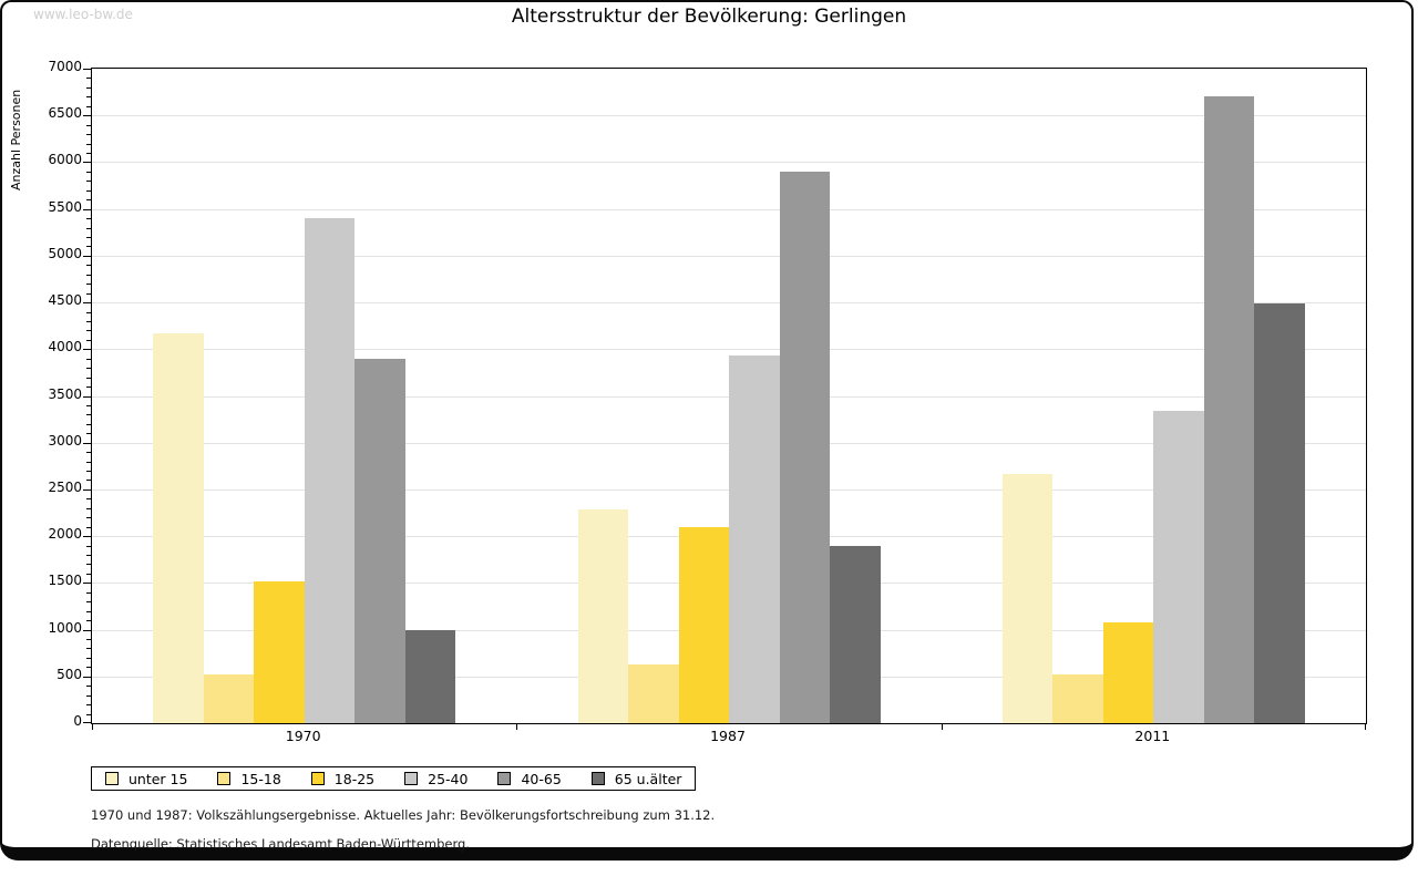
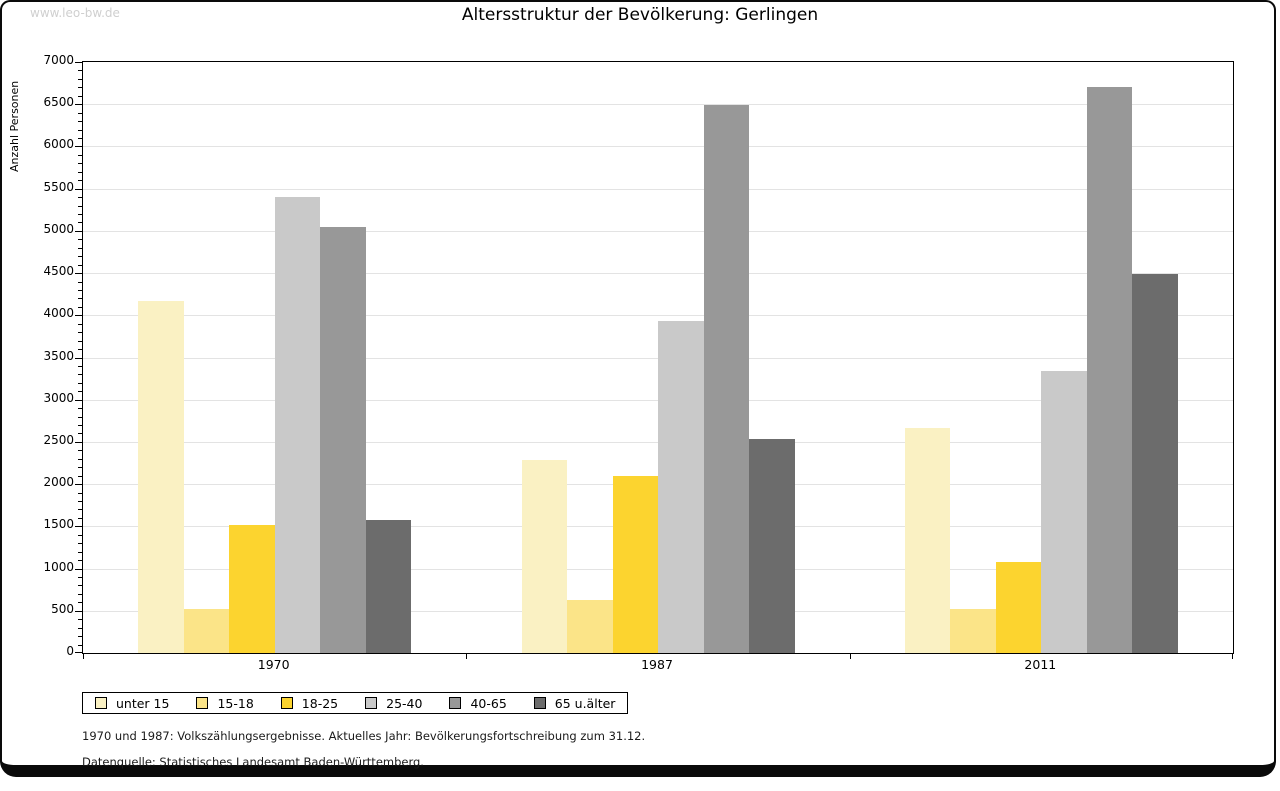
40-65/1970: 3900 -> 5000
65 u.älter/1970: 1000 -> 1600
40-65/1987: 5900 -> 6500
65 u.älter/1987: 1900 -> 2500
